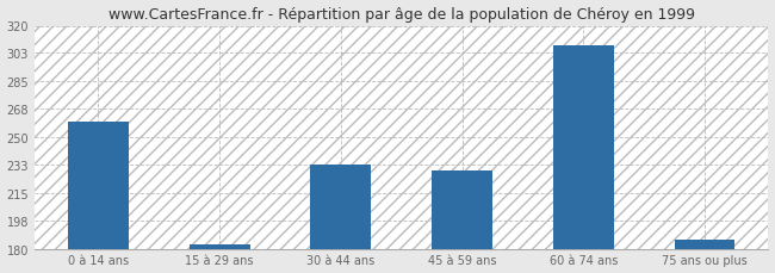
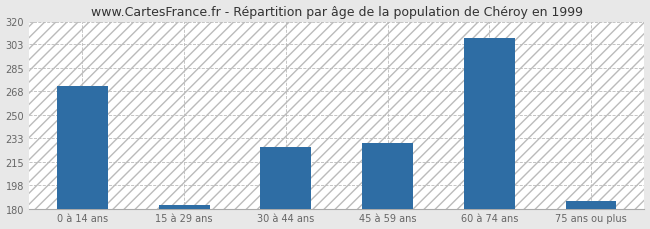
0 à 14 ans: 260 -> 272
30 à 44 ans: 233 -> 226
